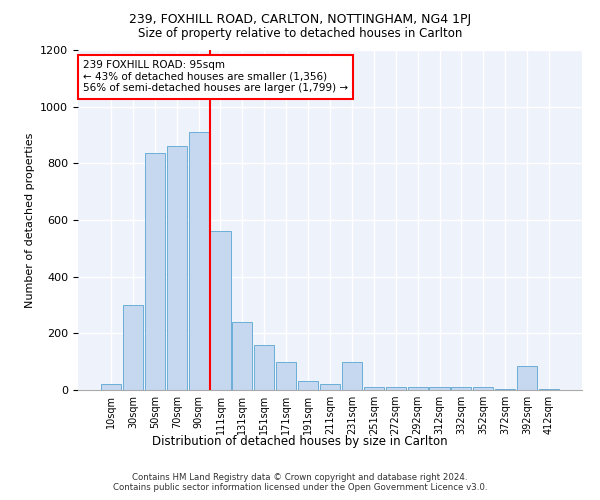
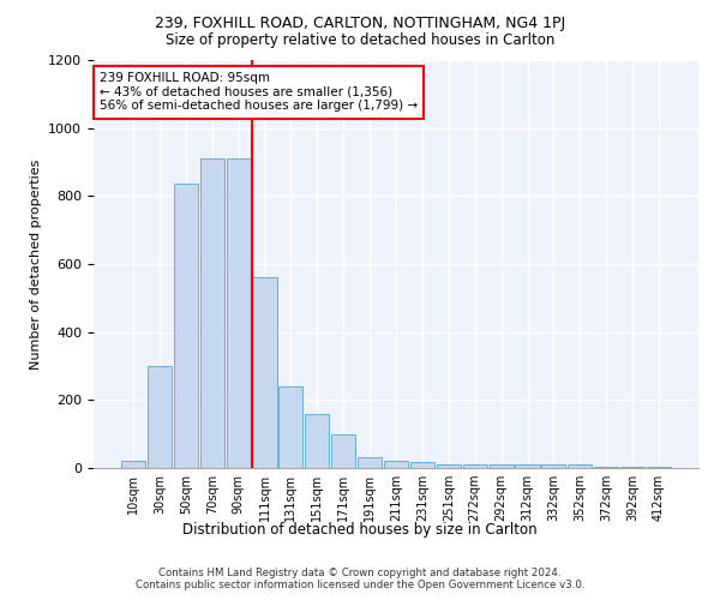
70sqm: 860 -> 910
231sqm: 100 -> 18
392sqm: 85 -> 5
